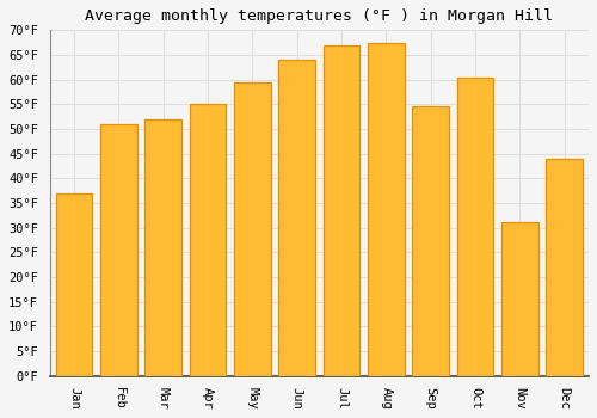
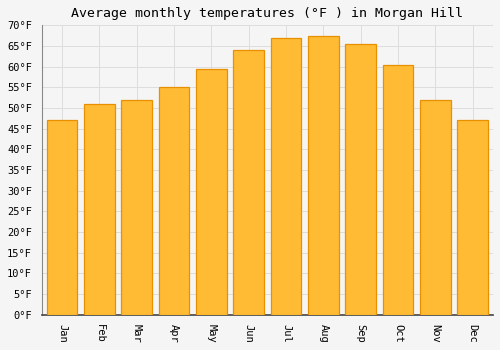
Jan: 37.0°F -> 47.0°F
Sep: 54.5°F -> 65.5°F
Nov: 31.0°F -> 52.0°F
Dec: 44.0°F -> 47.0°F
